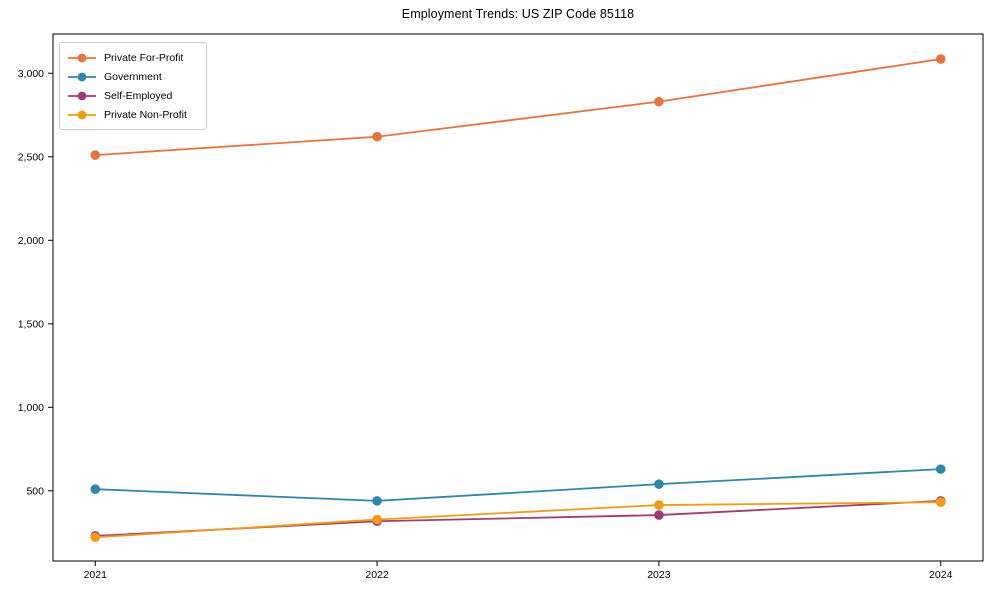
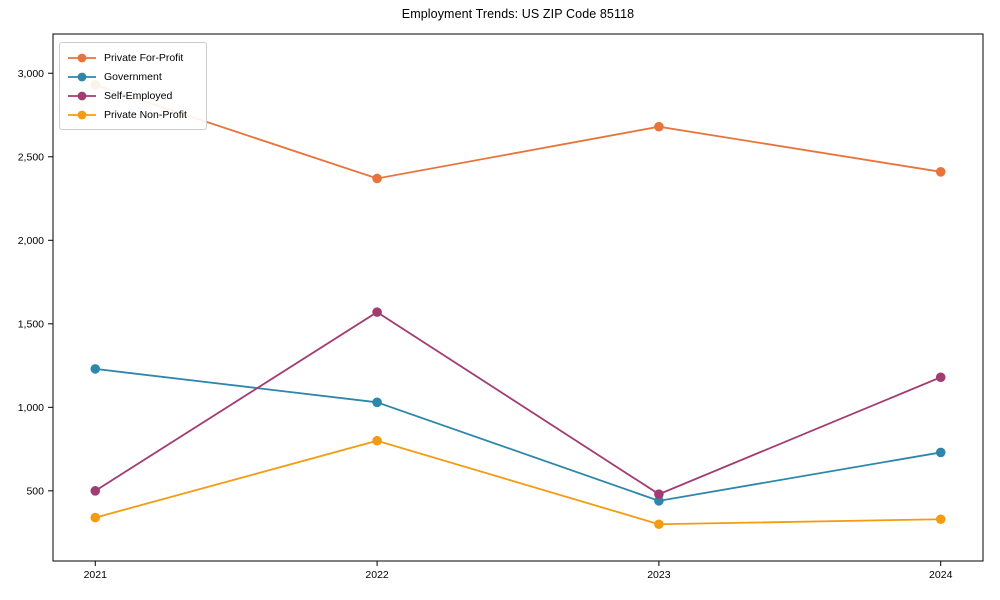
Private For-Profit/2021: 2510 -> 2930
Government/2021: 510 -> 1230
Self-Employed/2021: 230 -> 500
Private Non-Profit/2021: 220 -> 340
Private For-Profit/2022: 2620 -> 2370
Government/2022: 440 -> 1030
Self-Employed/2022: 320 -> 1570
Private Non-Profit/2022: 330 -> 800
Private For-Profit/2023: 2830 -> 2680
Government/2023: 540 -> 440
Self-Employed/2023: 360 -> 480
Private Non-Profit/2023: 420 -> 300
Private For-Profit/2024: 3080 -> 2410
Government/2024: 630 -> 730
Self-Employed/2024: 440 -> 1180
Private Non-Profit/2024: 430 -> 330
